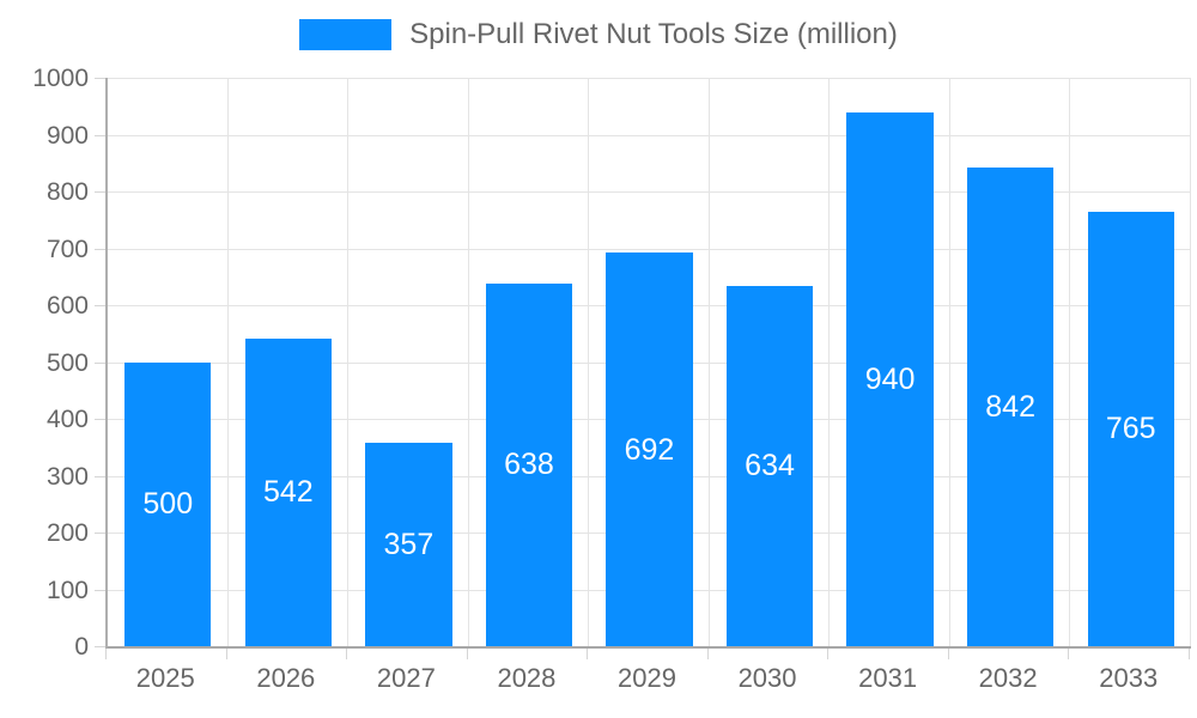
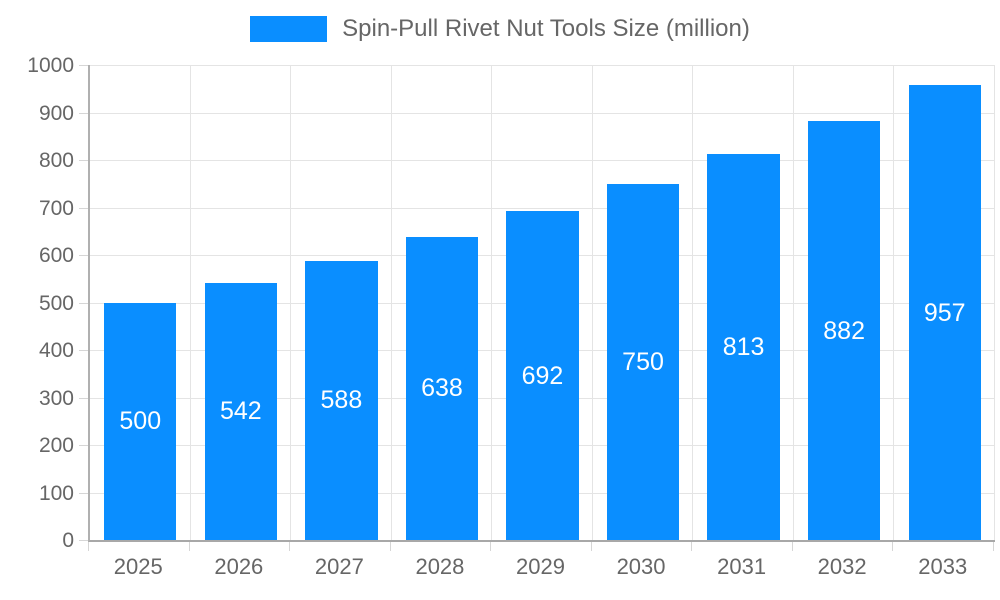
2027: 357 -> 588
2030: 634 -> 750
2031: 940 -> 813
2032: 842 -> 882
2033: 765 -> 957
